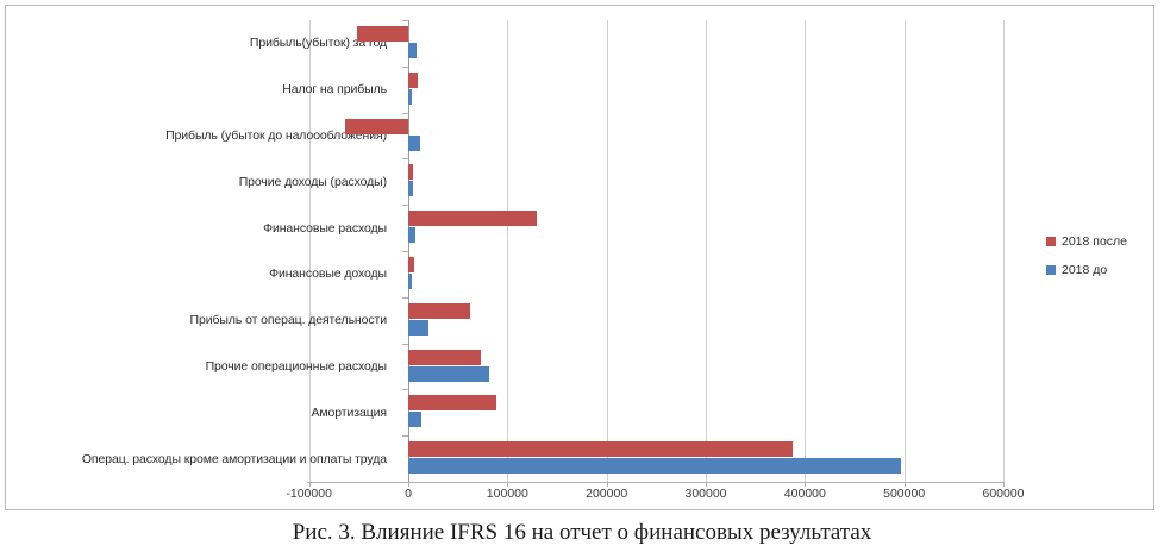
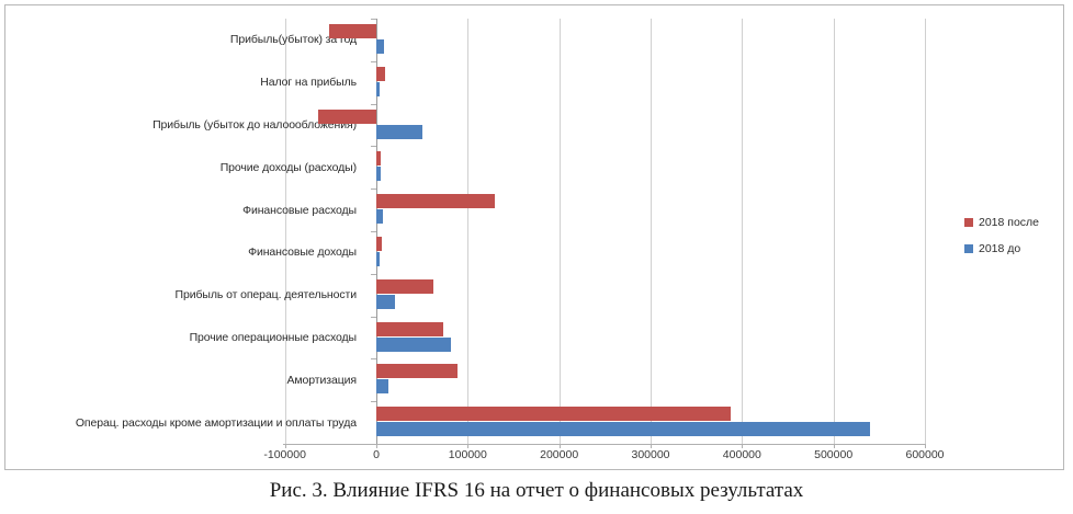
2018 до/Прибыль (убыток до налоообложения): 10000 -> 50000
2018 до/Операц. расходы кроме амортизации и оплаты труда: 500000 -> 540000
